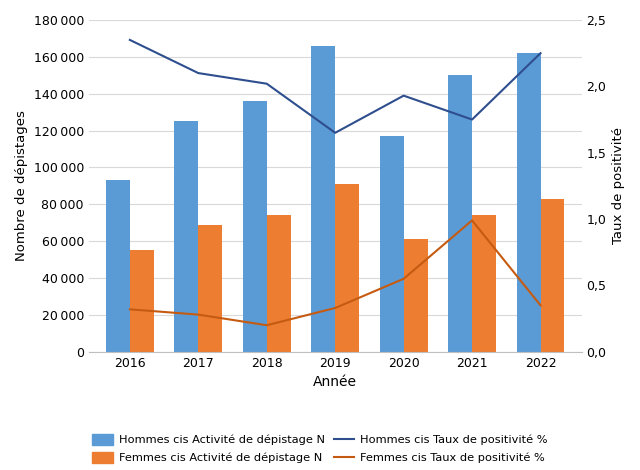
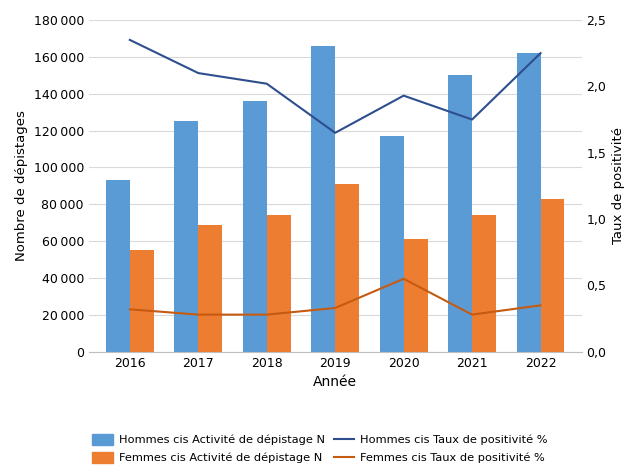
Femmes cis Taux de positivité %/2018: 0,20 -> 0,28
Femmes cis Taux de positivité %/2021: 0,99 -> 0,28
